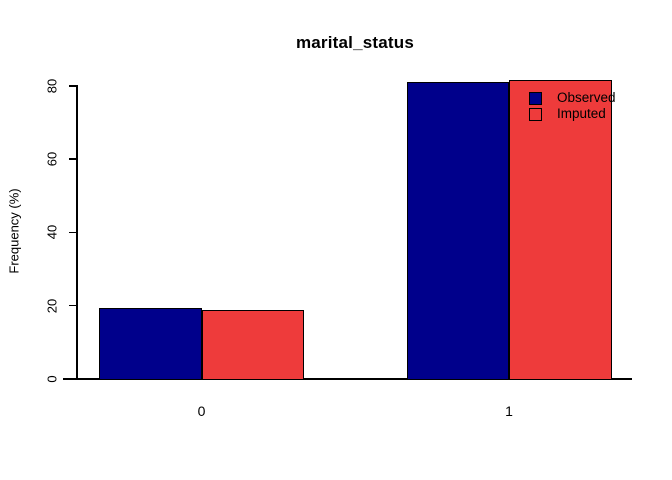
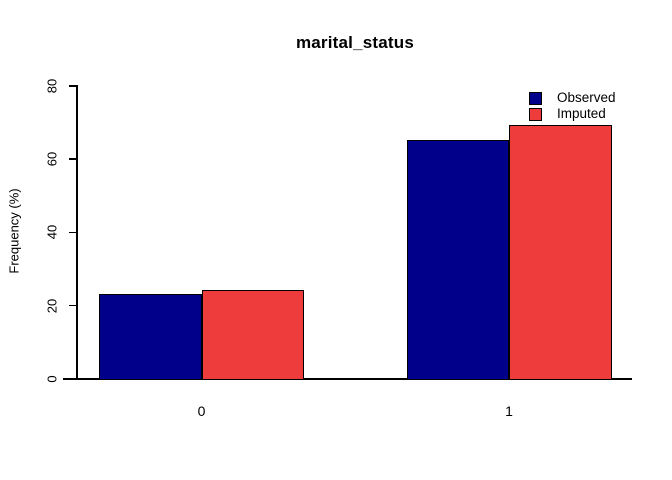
Observed/0: 19 -> 23
Imputed/0: 19 -> 24
Observed/1: 81 -> 65
Imputed/1: 81 -> 69
